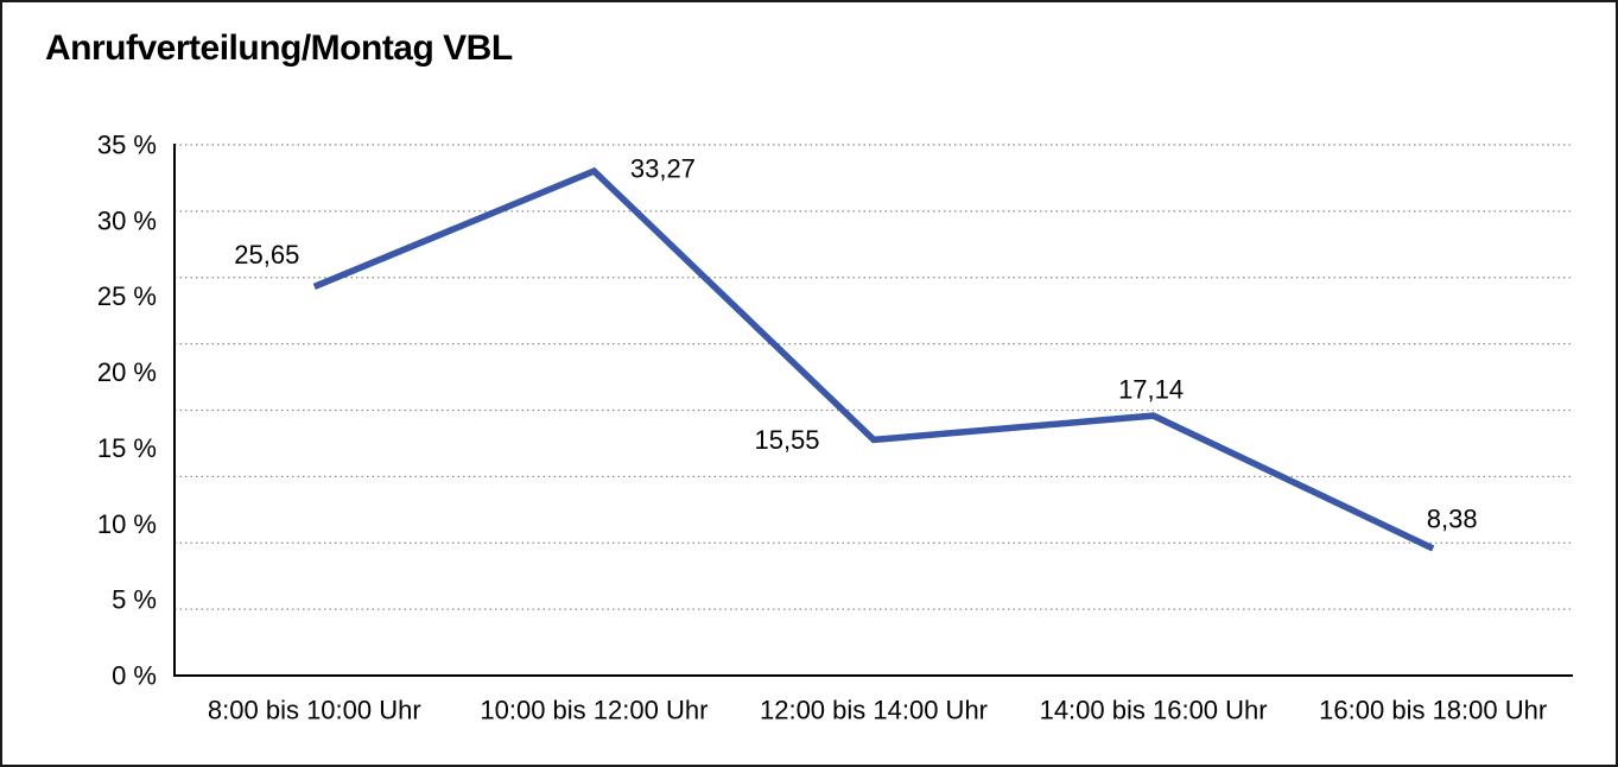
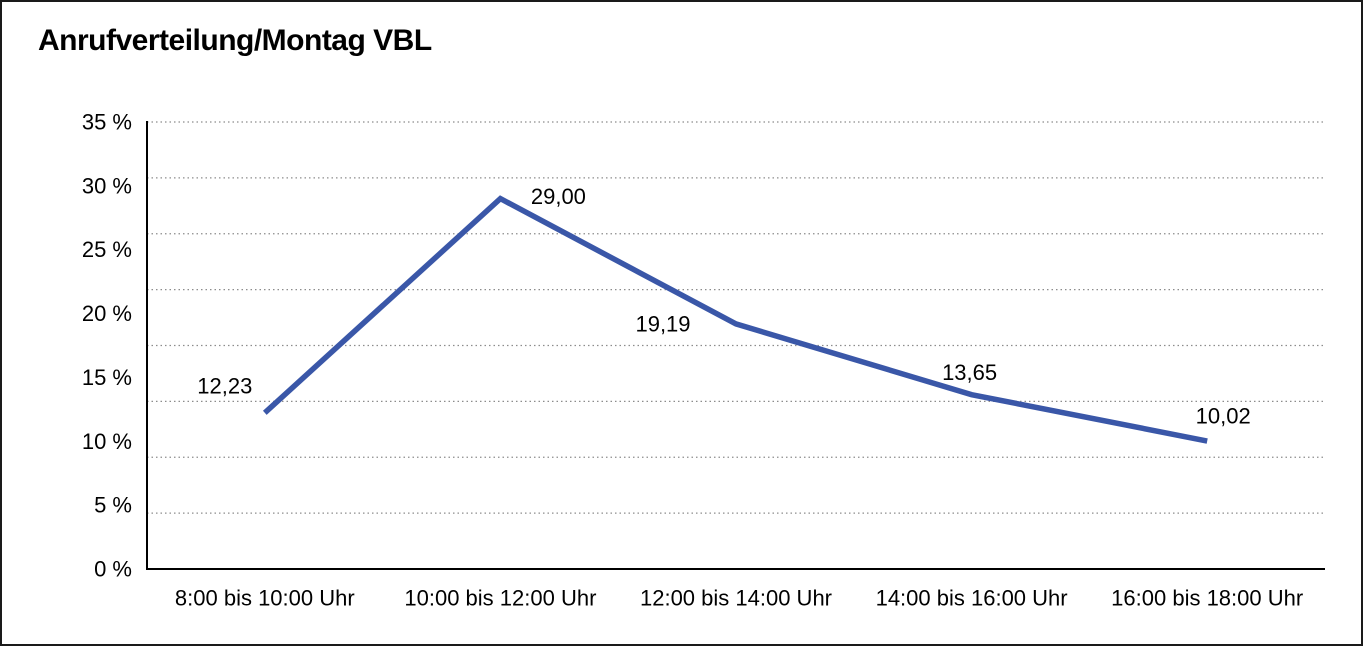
8:00 bis 10:00 Uhr: 25,65 -> 12,23
10:00 bis 12:00 Uhr: 33,27 -> 29,00
12:00 bis 14:00 Uhr: 15,55 -> 19,19
14:00 bis 16:00 Uhr: 17,14 -> 13,65
16:00 bis 18:00 Uhr: 8,38 -> 10,02
